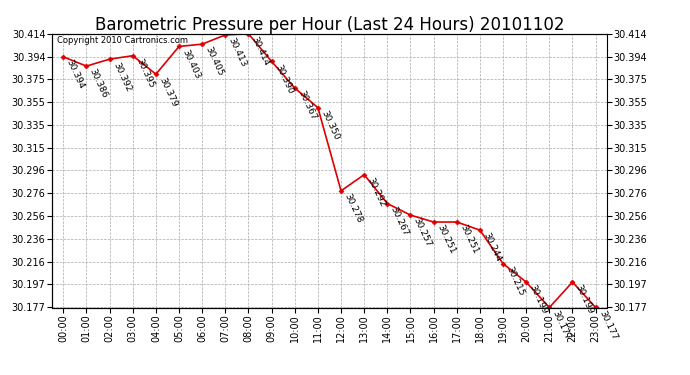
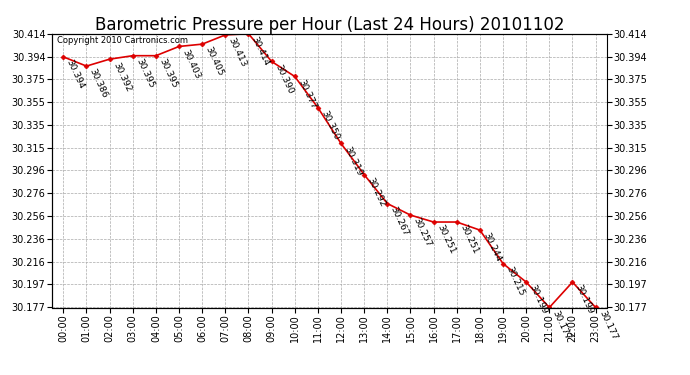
04:00: 30.379 -> 30.395
10:00: 30.367 -> 30.377
12:00: 30.278 -> 30.319
